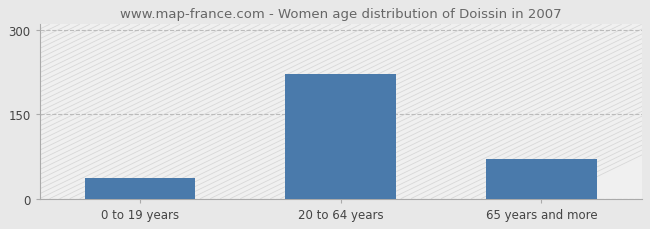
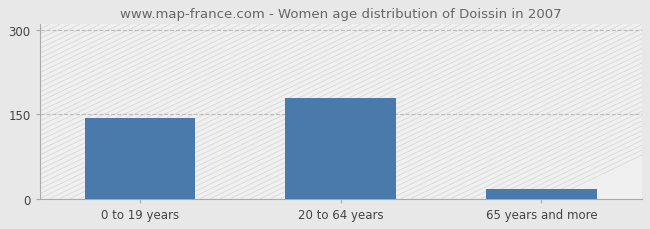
0 to 19 years: 36 -> 143
20 to 64 years: 222 -> 179
65 years and more: 70 -> 18
